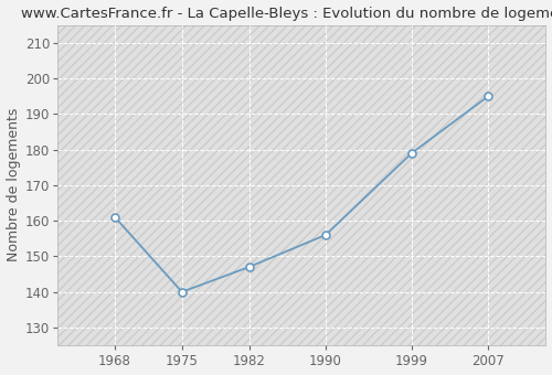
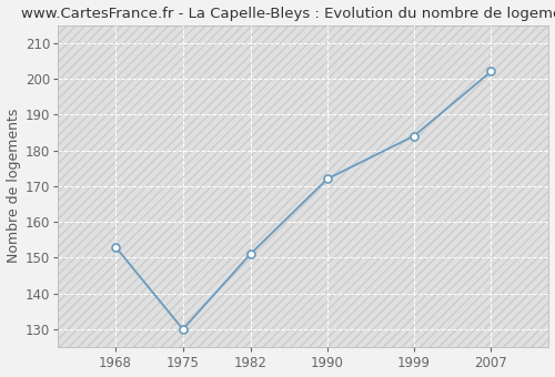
1968: 161 -> 153
1975: 140 -> 130
1982: 147 -> 151
1990: 156 -> 172
1999: 179 -> 184
2007: 195 -> 202
